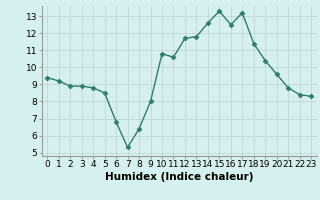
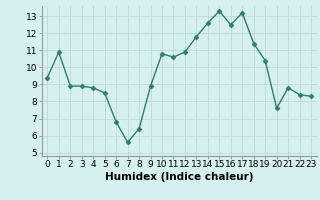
1: 9.2 -> 10.9
7: 5.3 -> 5.6
9: 8.0 -> 8.9
12: 11.7 -> 10.9
20: 9.6 -> 7.6
